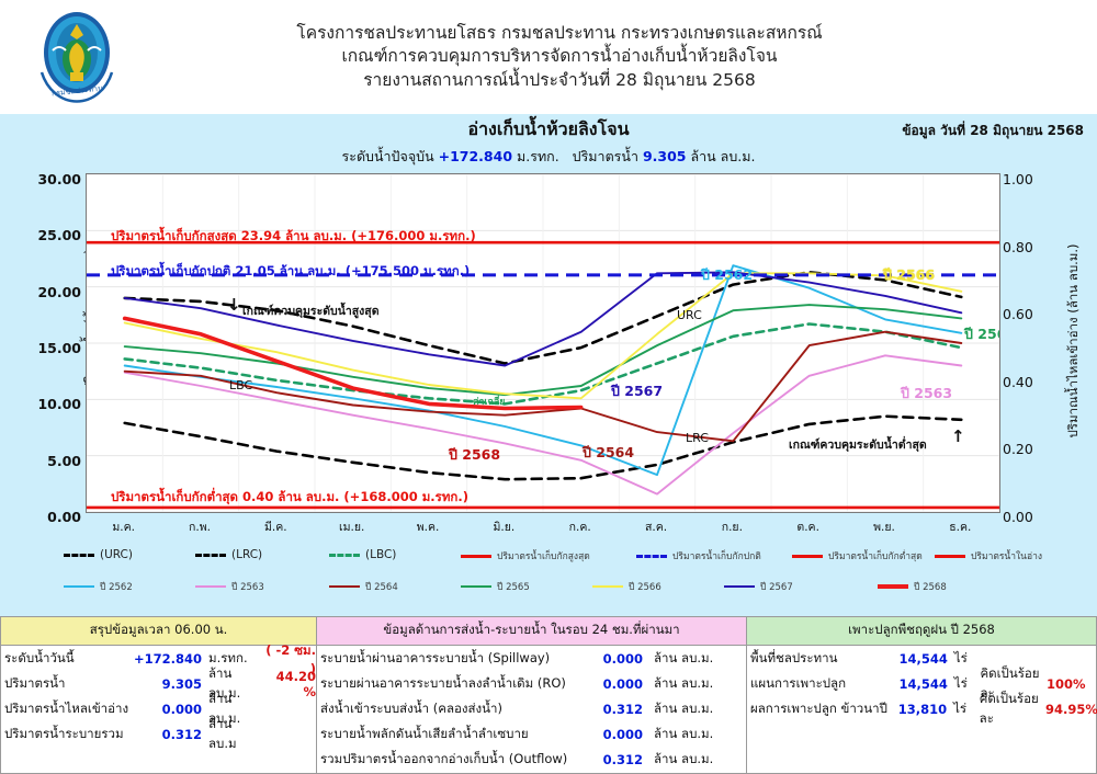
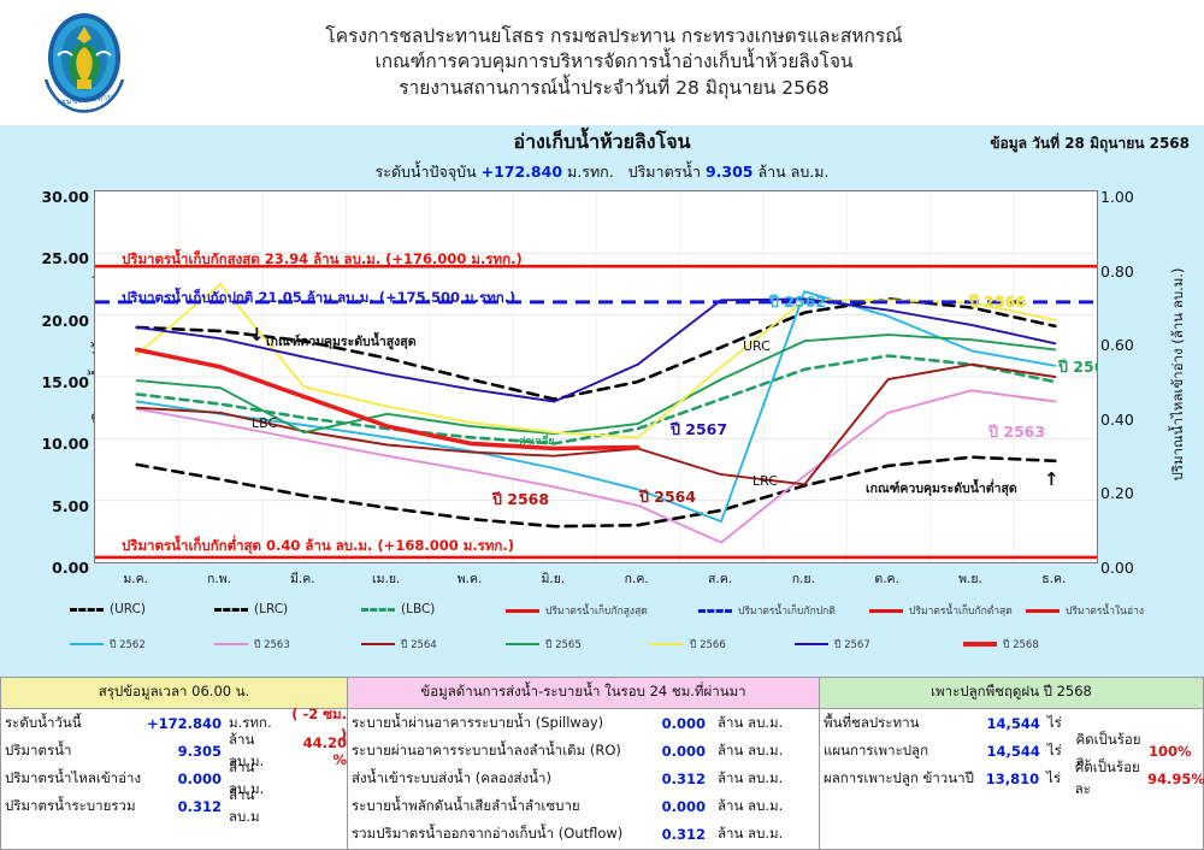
ปี 2566/ก.พ.: 15.4 -> 22.5
ปี 2565/มี.ค.: 13.2 -> 10.5
